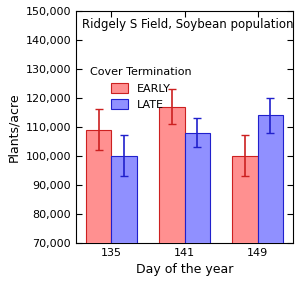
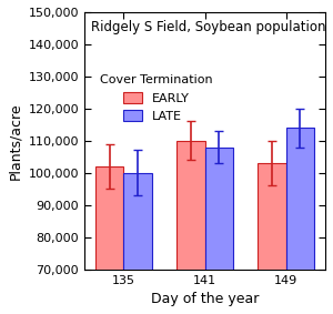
EARLY/135: 109,000 -> 102,000
EARLY/141: 117,000 -> 110,000
EARLY/149: 100,000 -> 103,000
